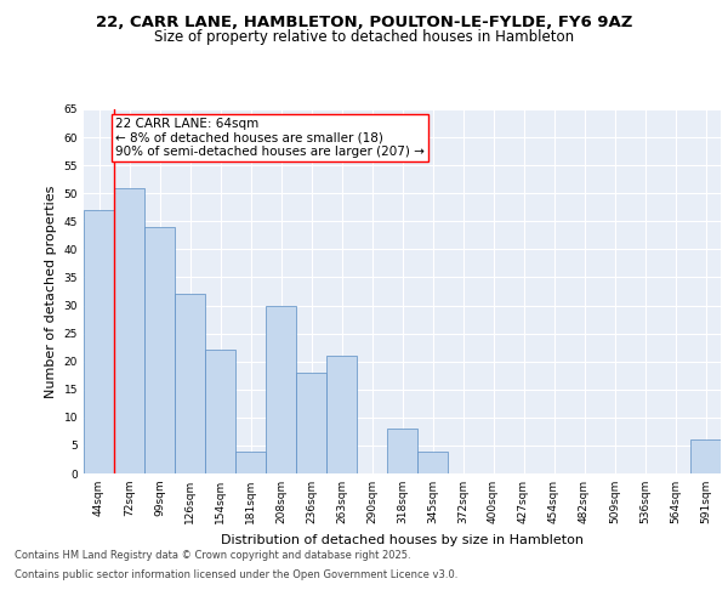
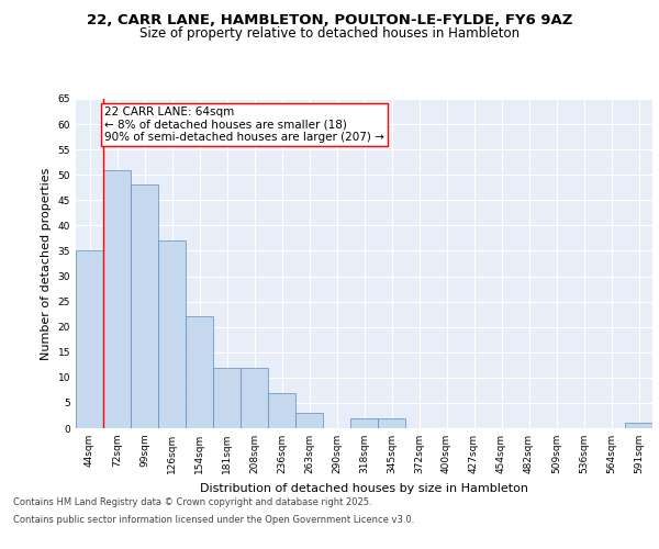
44sqm: 47 -> 35
99sqm: 44 -> 48
126sqm: 32 -> 37
181sqm: 4 -> 12
208sqm: 30 -> 12
236sqm: 18 -> 7
263sqm: 21 -> 3
318sqm: 8 -> 2
345sqm: 4 -> 2
591sqm: 6 -> 1
